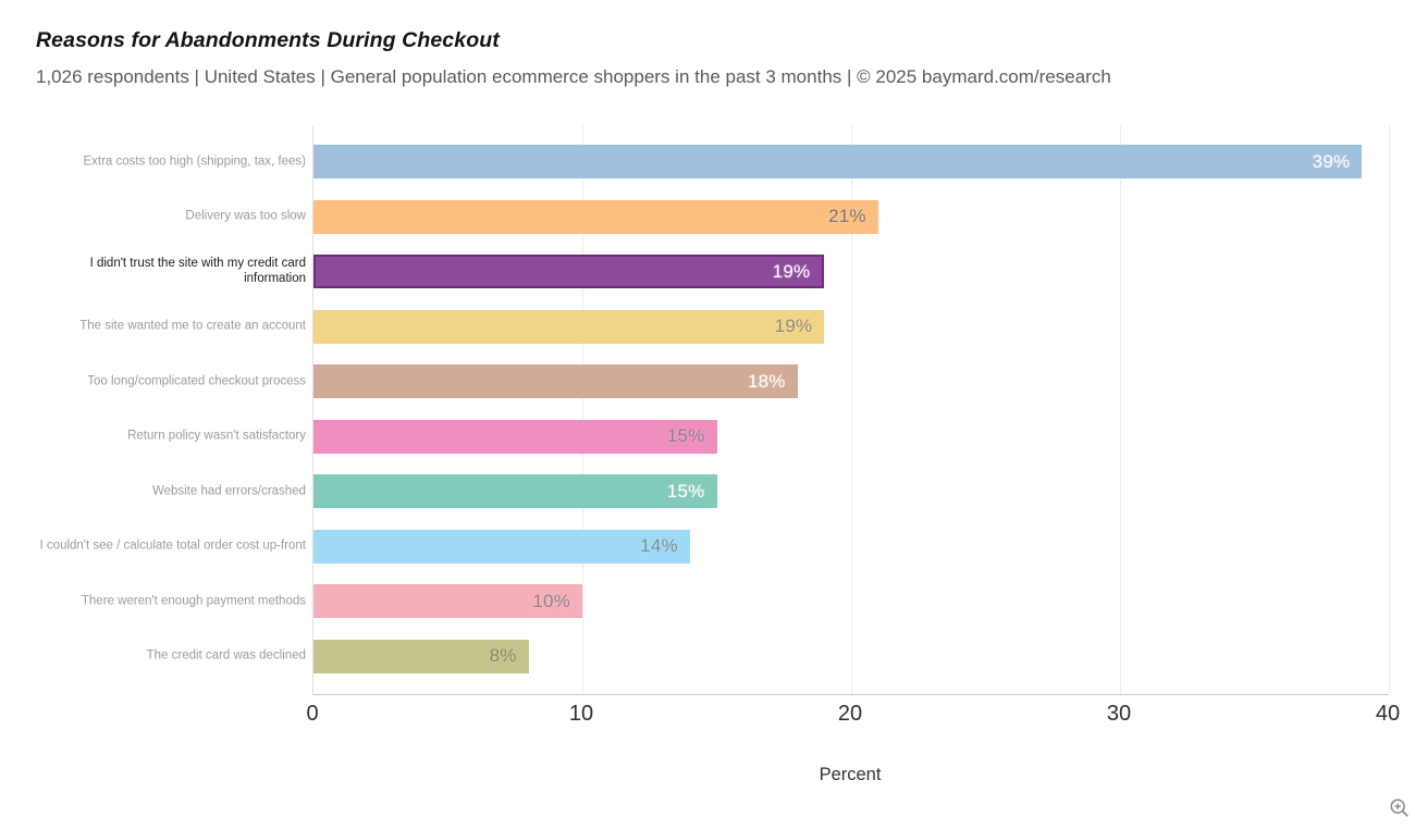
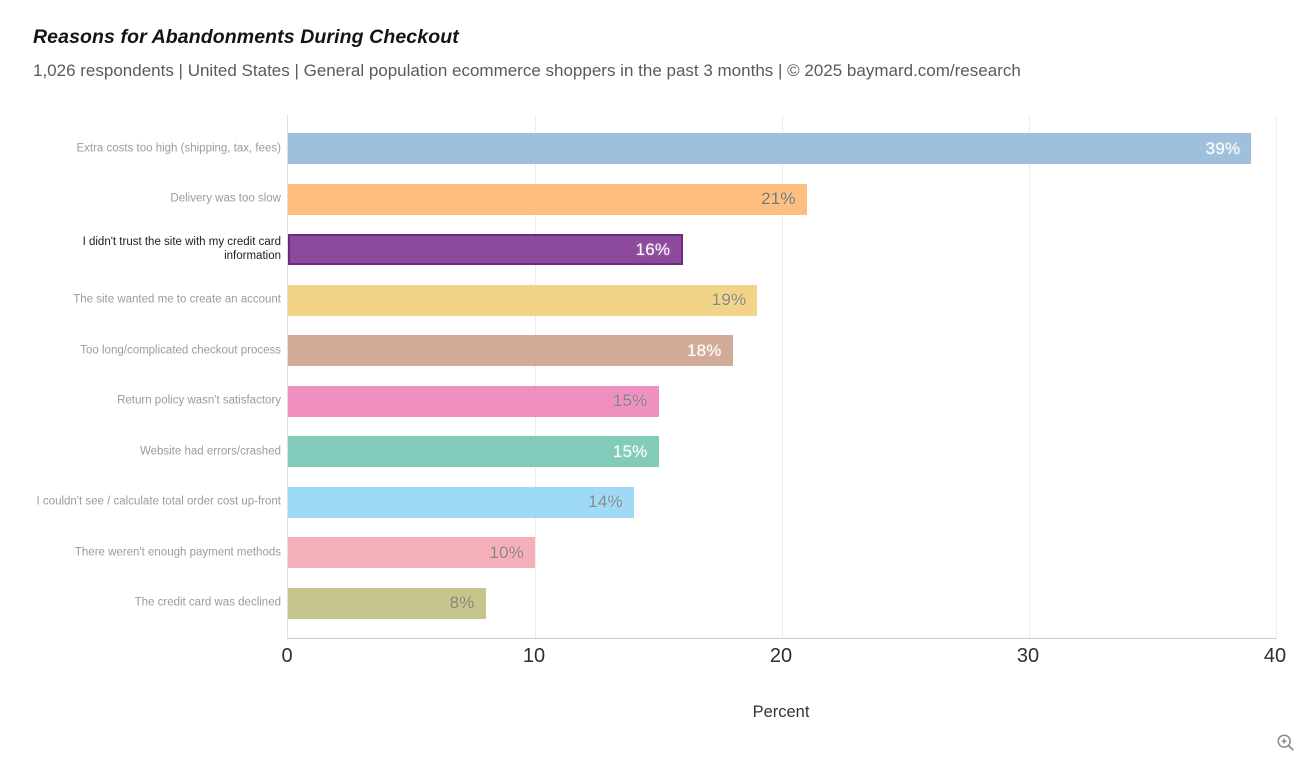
I didn't trust the site with my credit card information: 19% -> 16%
